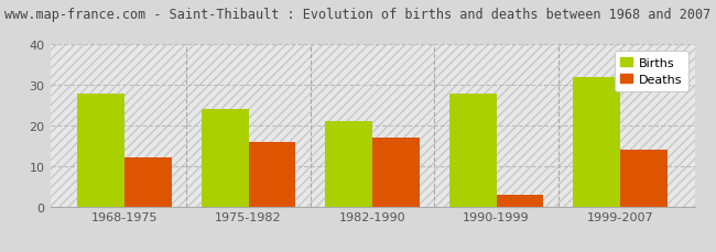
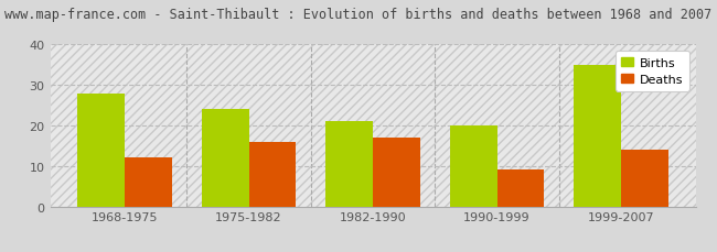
Births/1990-1999: 28 -> 20
Deaths/1990-1999: 3 -> 9
Births/1999-2007: 32 -> 35
